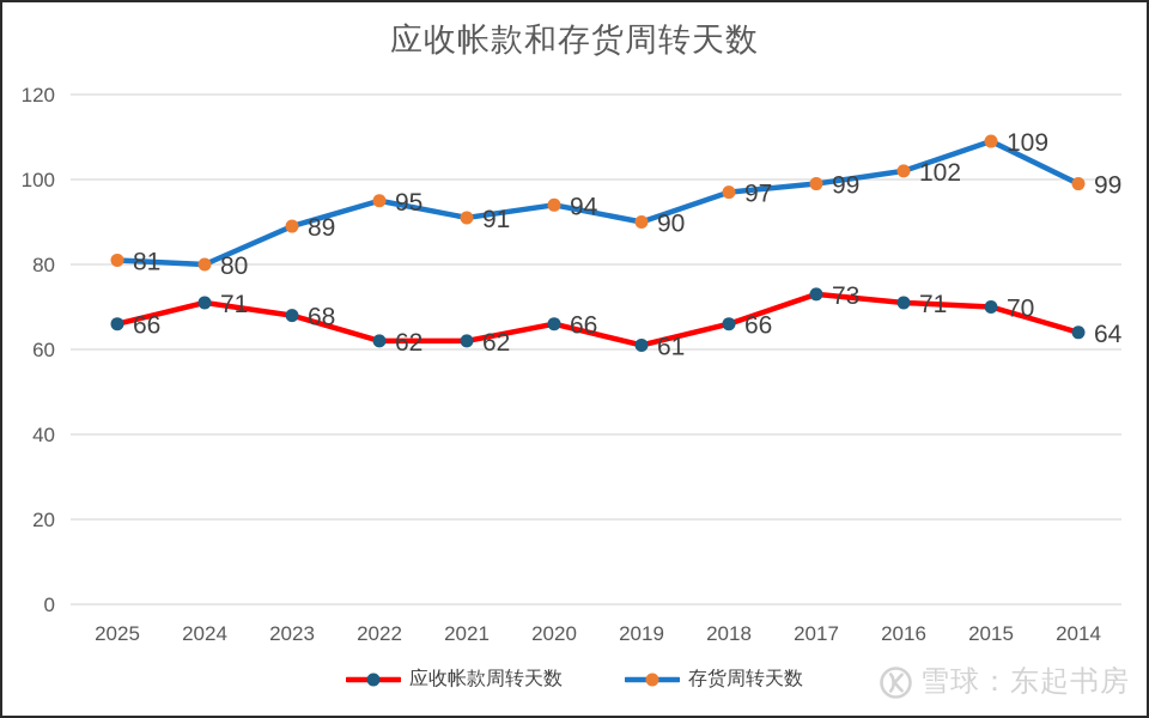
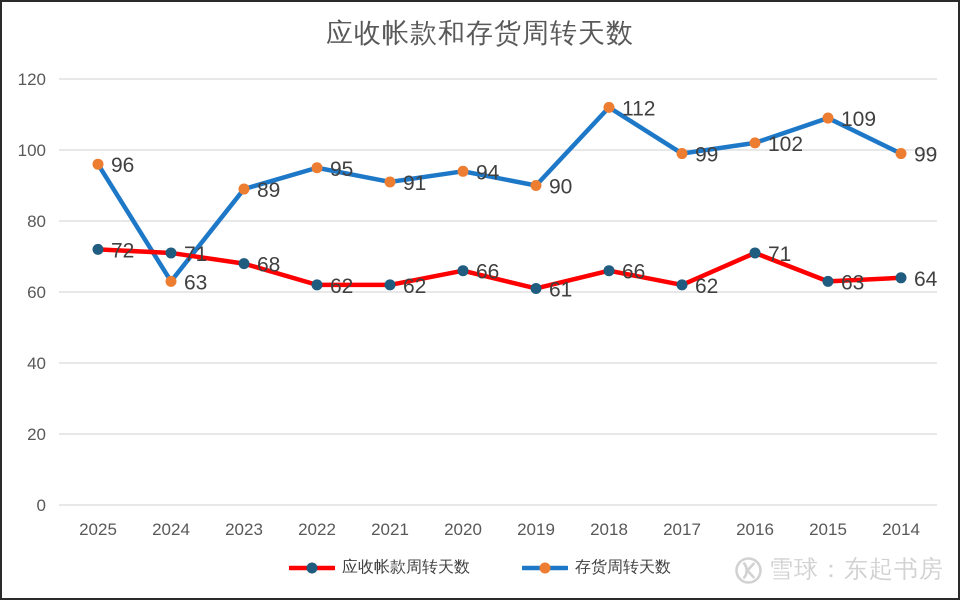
应收帐款周转天数/2025: 66 -> 72
存货周转天数/2025: 81 -> 96
存货周转天数/2024: 80 -> 63
存货周转天数/2018: 97 -> 112
应收帐款周转天数/2017: 73 -> 62
应收帐款周转天数/2015: 70 -> 63
